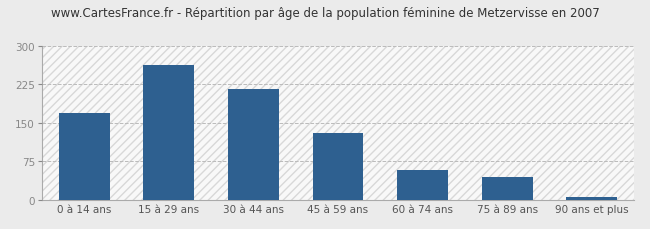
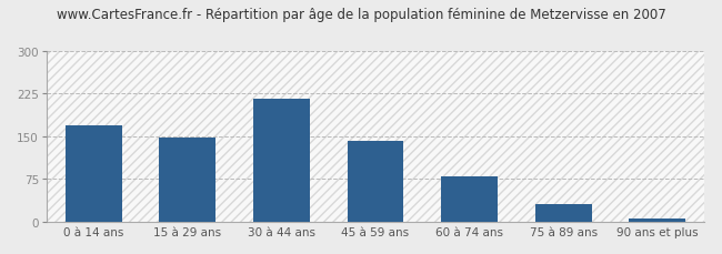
15 à 29 ans: 262 -> 147
45 à 59 ans: 130 -> 142
60 à 74 ans: 58 -> 80
75 à 89 ans: 44 -> 30
